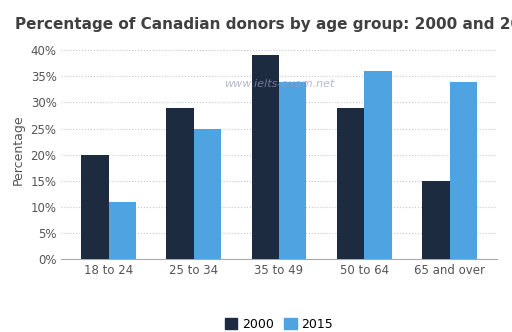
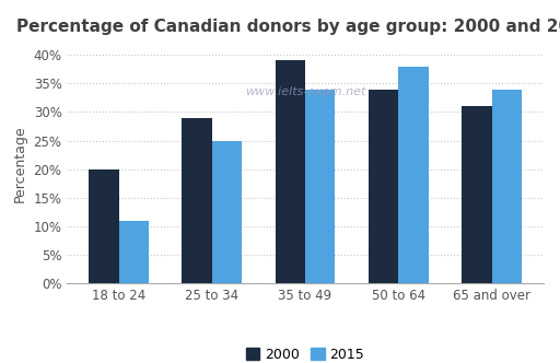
2000/50 to 64: 29% -> 34%
2015/50 to 64: 36% -> 38%
2000/65 and over: 15% -> 31%
